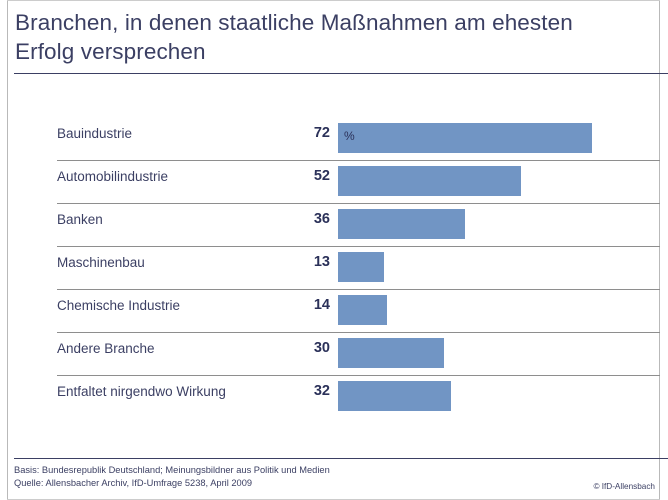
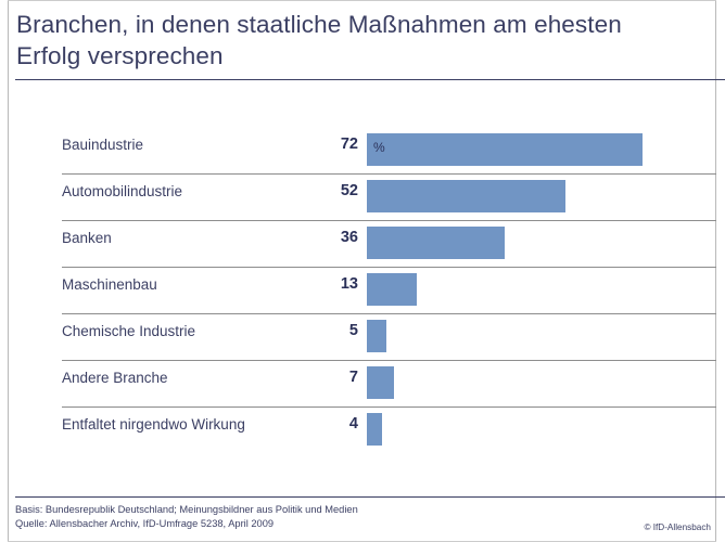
Chemische Industrie: 14 -> 5
Andere Branche: 30 -> 7
Entfaltet nirgendwo Wirkung: 32 -> 4
